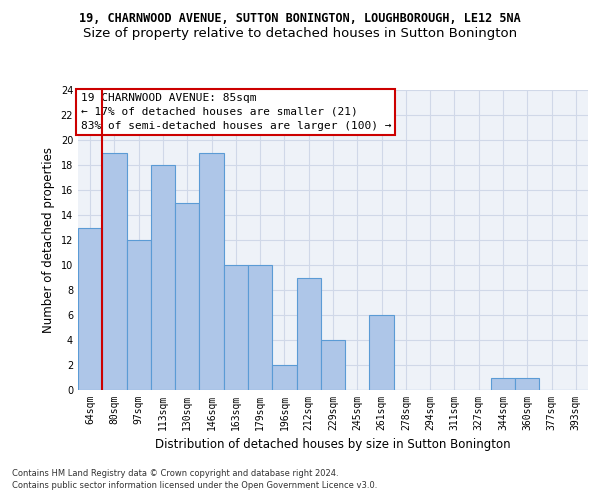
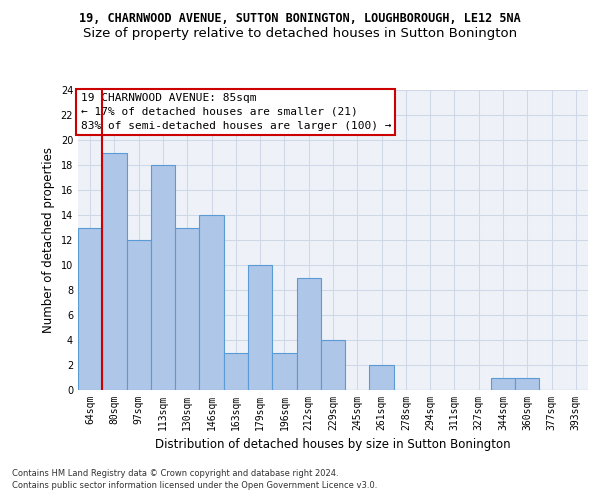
130sqm: 15 -> 13
146sqm: 19 -> 14
163sqm: 10 -> 3
196sqm: 2 -> 3
261sqm: 6 -> 2
